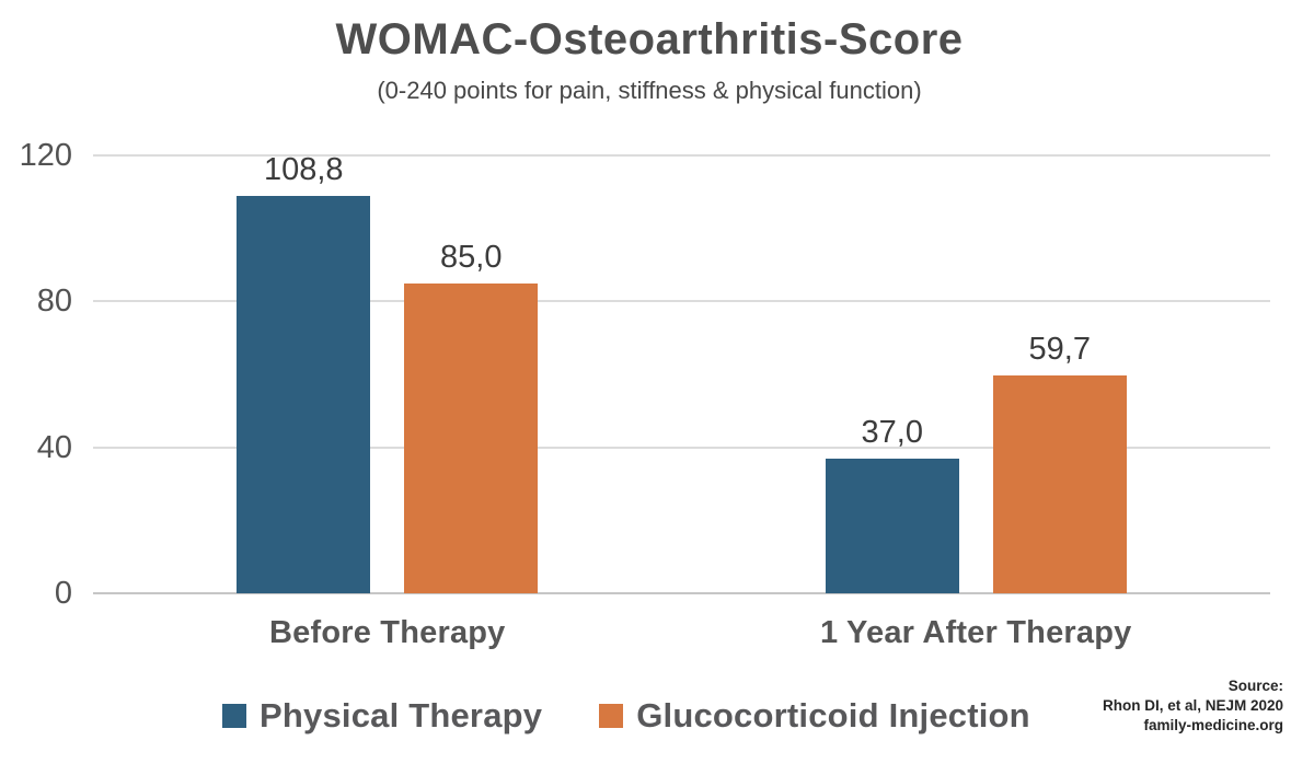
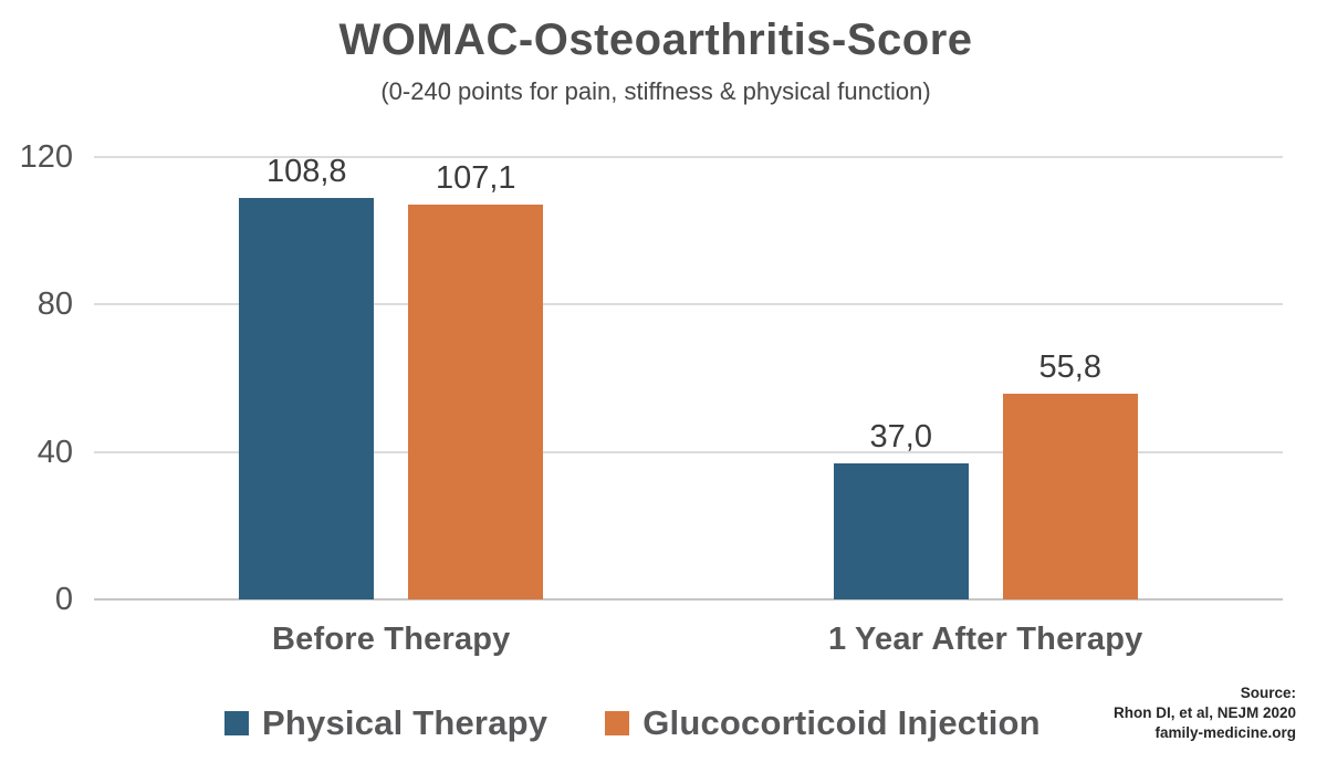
Glucocorticoid Injection/Before Therapy: 85,0 -> 107,1
Glucocorticoid Injection/1 Year After Therapy: 59,7 -> 55,8
